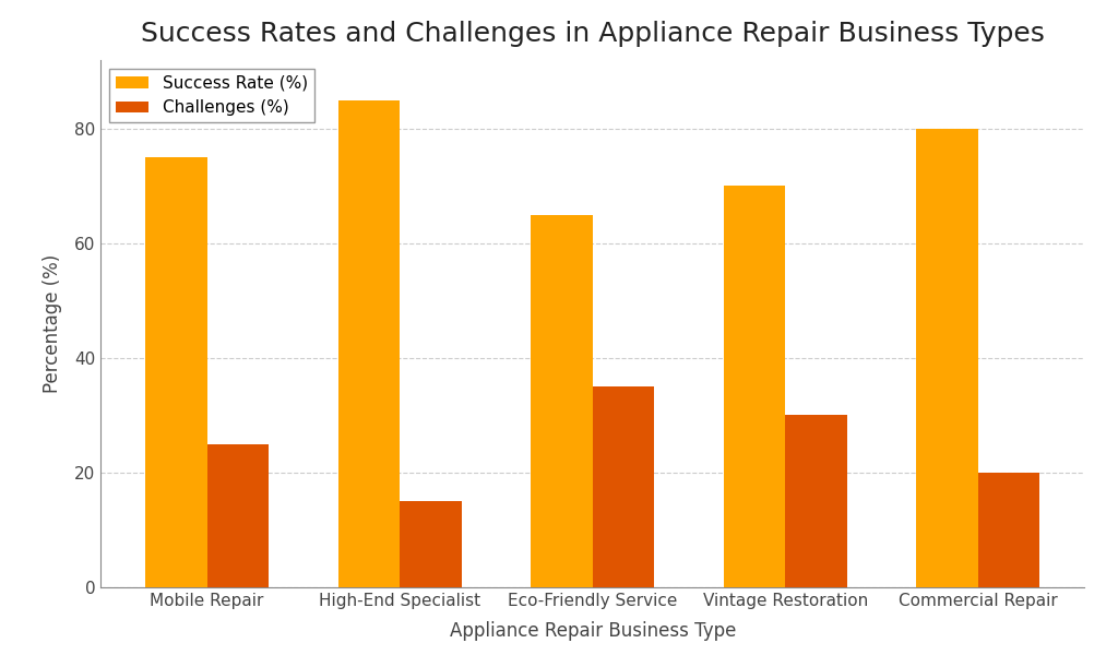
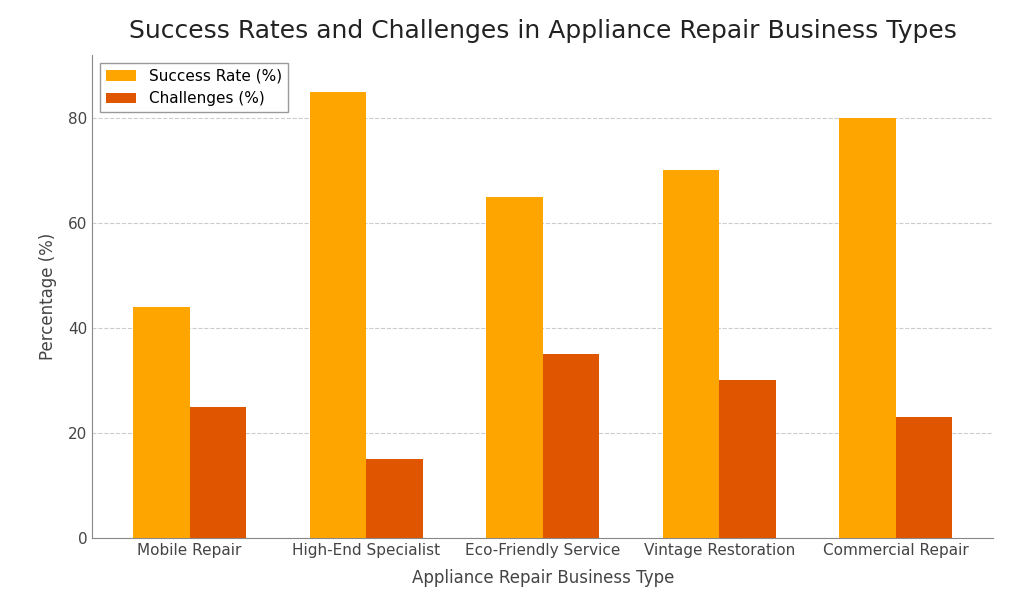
Success Rate (%)/Mobile Repair: 75 -> 44
Challenges (%)/Commercial Repair: 20 -> 23
